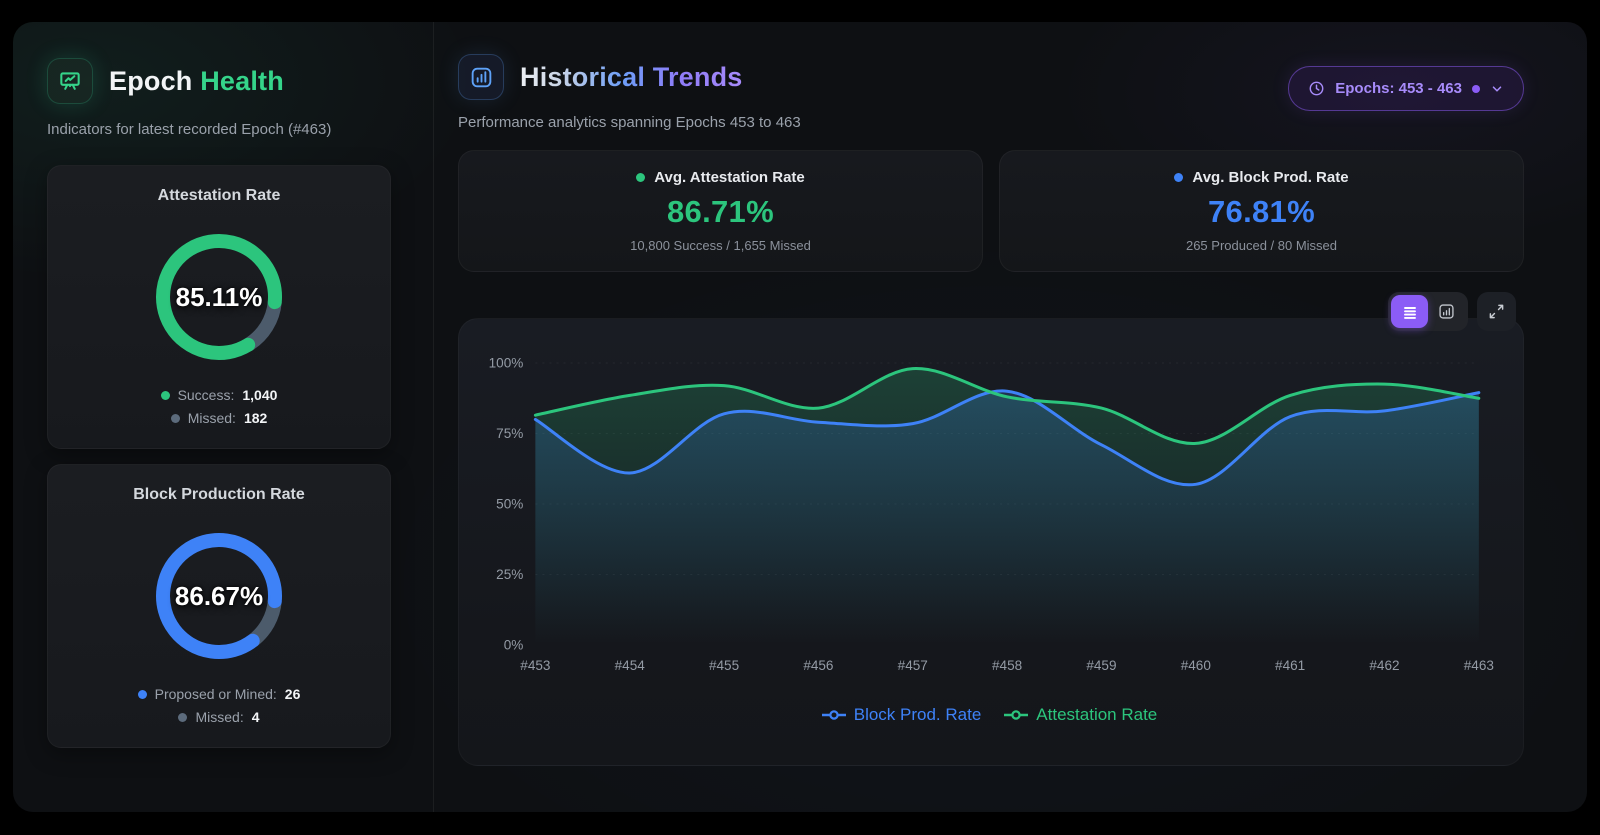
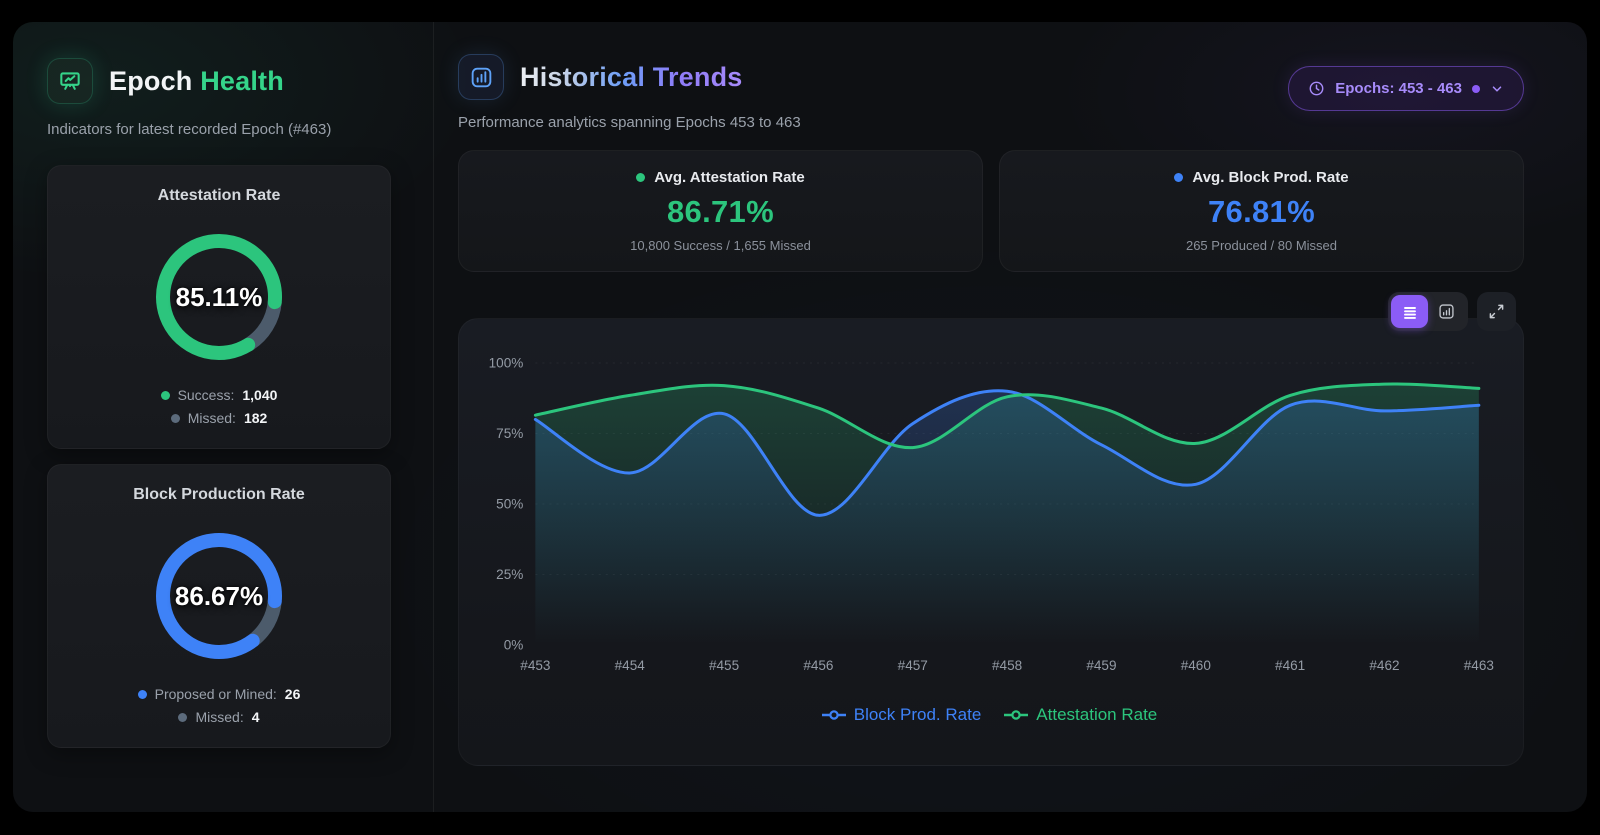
Block Prod. Rate/#456: 79% -> 46%
Attestation Rate/#457: 98% -> 70%
Block Prod. Rate/#461: 81% -> 85%
Block Prod. Rate/#463: 90% -> 85%
Attestation Rate/#463: 88% -> 91%
